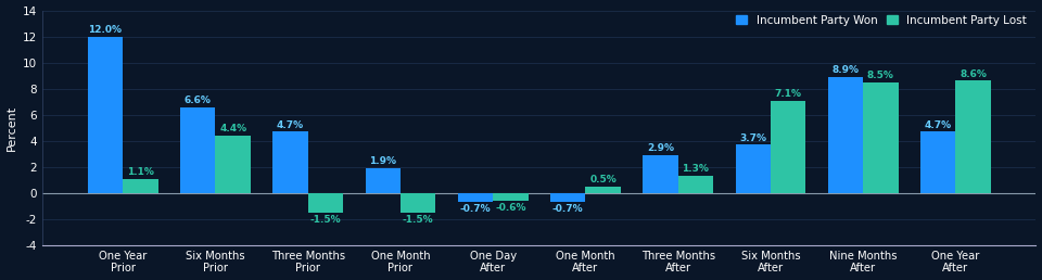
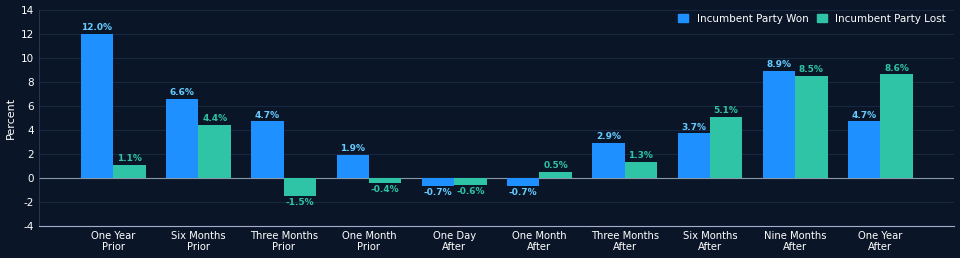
Incumbent Party Lost/One Month Prior: -1.5% -> -0.4%
Incumbent Party Lost/Six Months After: 7.1% -> 5.1%
